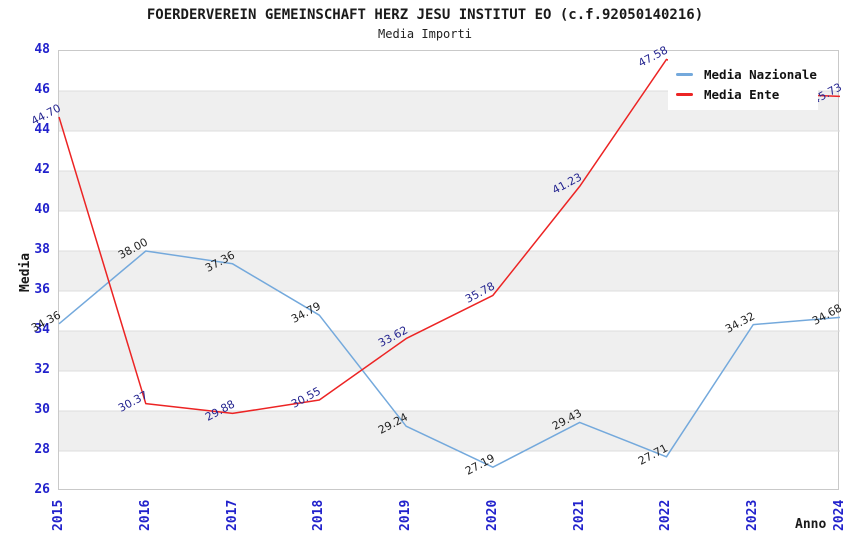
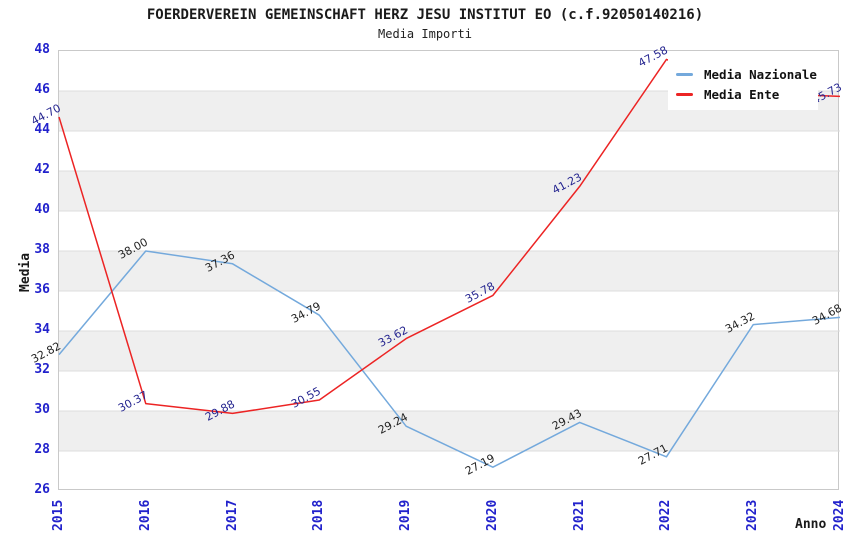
Media Nazionale/2015: 34.36 -> 32.82
